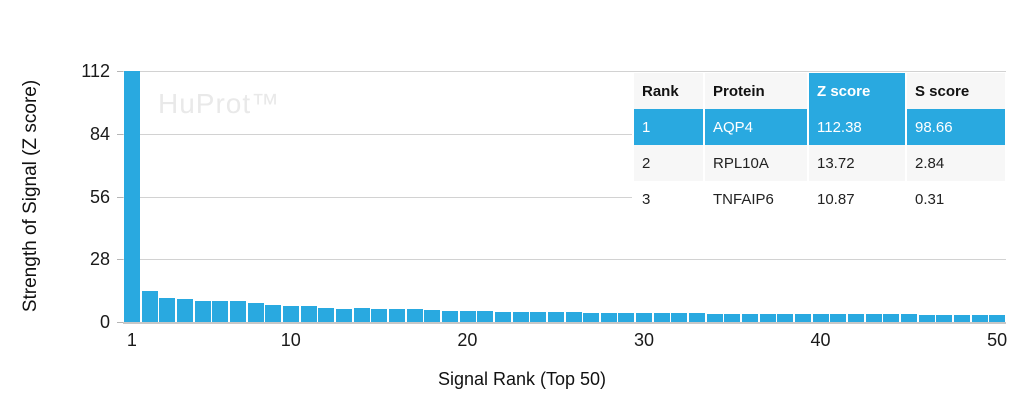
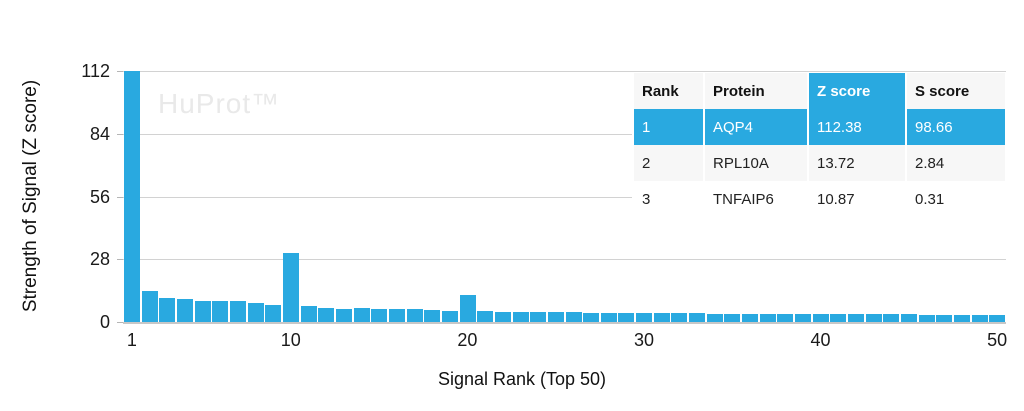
10: 7 -> 31
20: 5 -> 12
